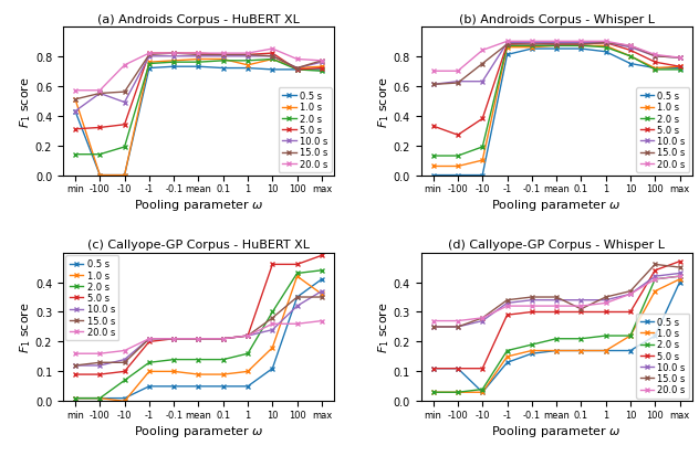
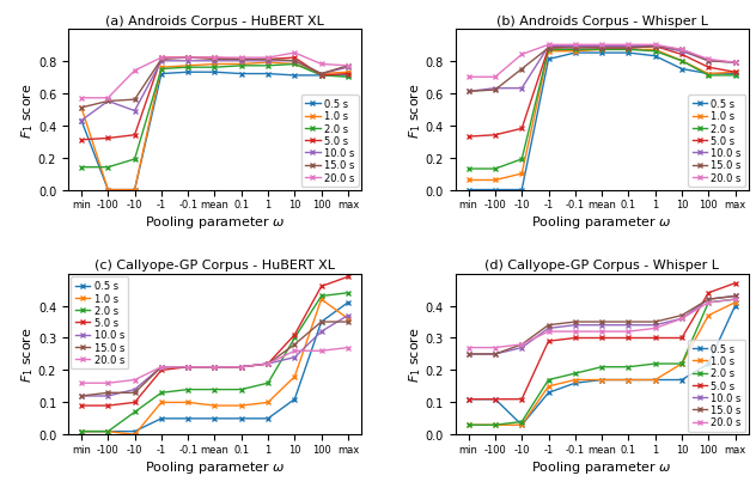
(a) Androids Corpus - HuBERT XL/1.0 s/1: 0.74 -> 0.79
(b) Androids Corpus - Whisper L/5.0 s/-100: 0.27 -> 0.34
(c) Callyope-GP Corpus - HuBERT XL/5.0 s/10: 0.46 -> 0.31
(d) Callyope-GP Corpus - Whisper L/15.0 s/0.1: 0.31 -> 0.35
(d) Callyope-GP Corpus - Whisper L/15.0 s/100: 0.46 -> 0.42
(d) Callyope-GP Corpus - Whisper L/15.0 s/max: 0.45 -> 0.43
